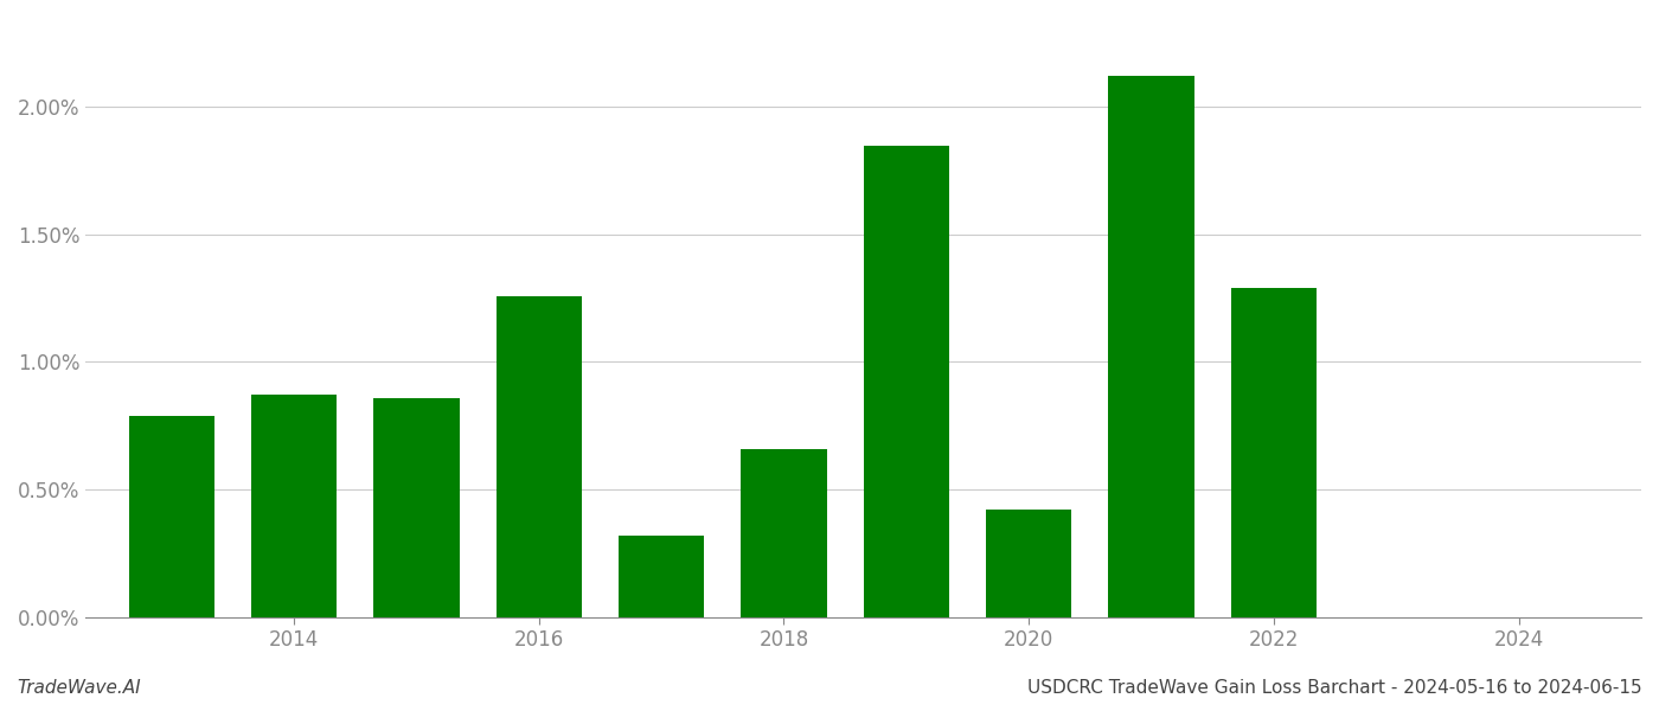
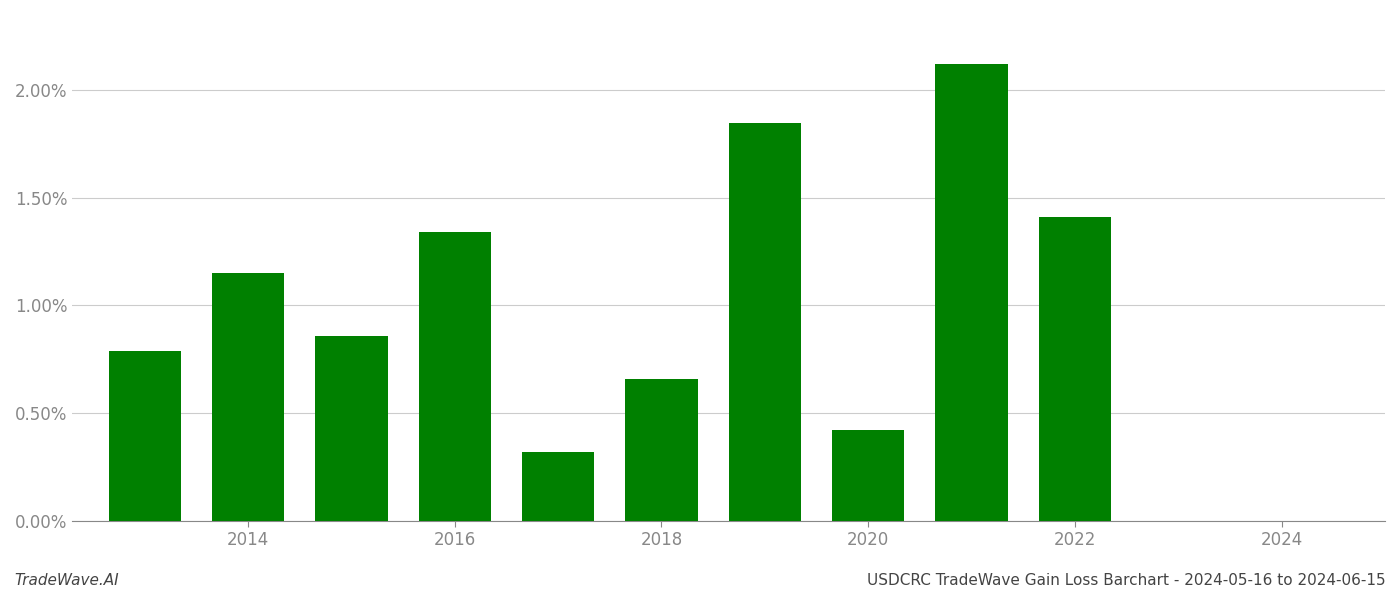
2014: 0.87% -> 1.15%
2016: 1.26% -> 1.34%
2022: 1.29% -> 1.41%
